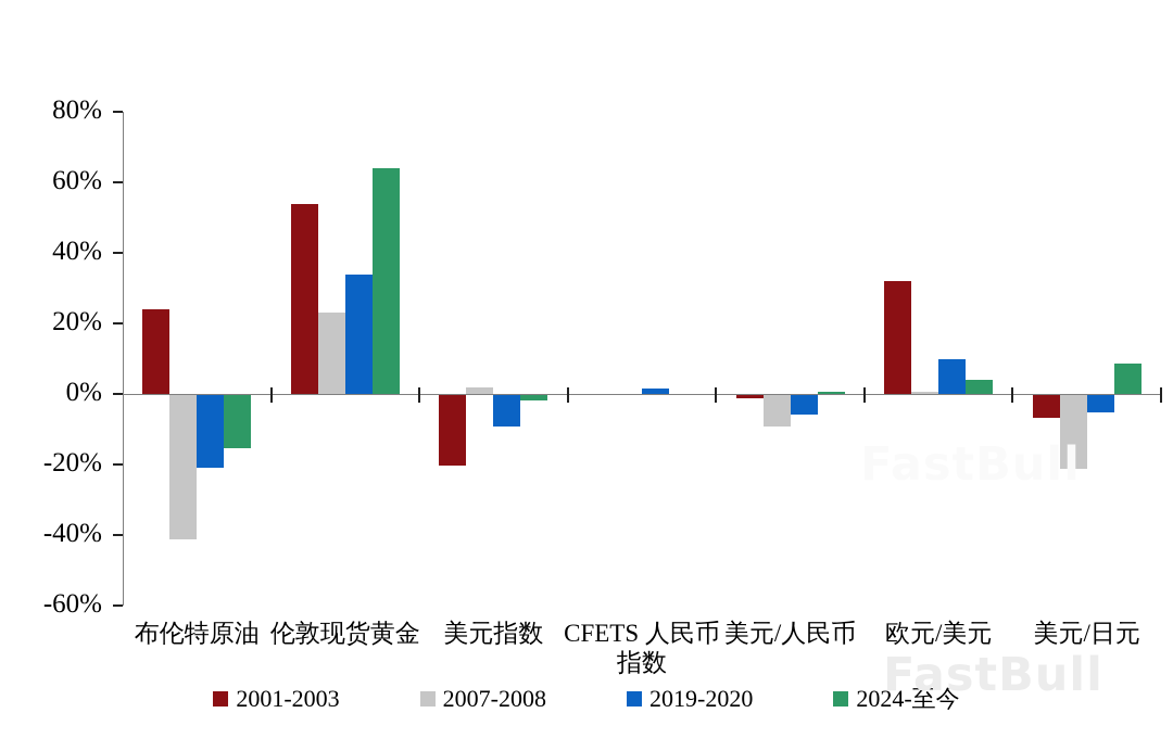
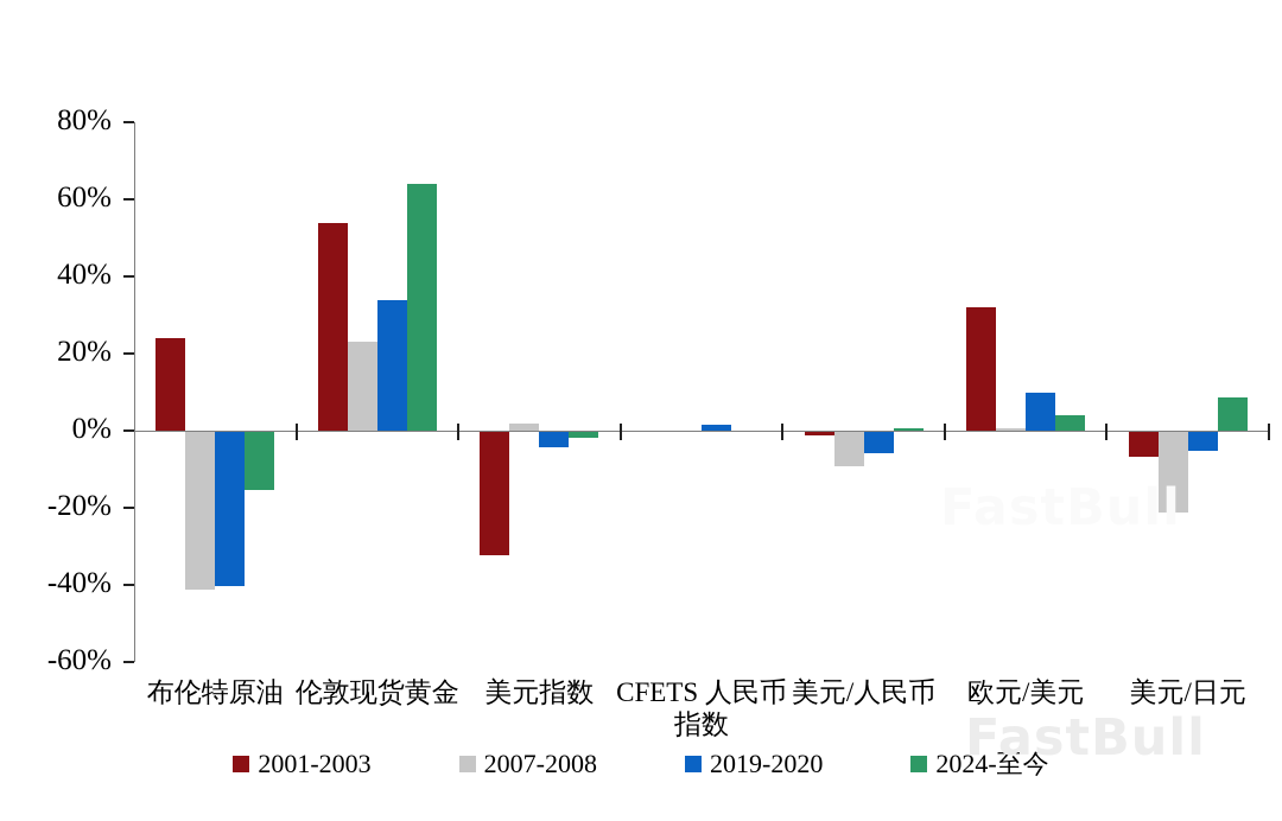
2019-2020/布伦特原油: -20% -> -40%
2001-2003/美元指数: -20% -> -32%
2019-2020/美元指数: -9% -> -4%
